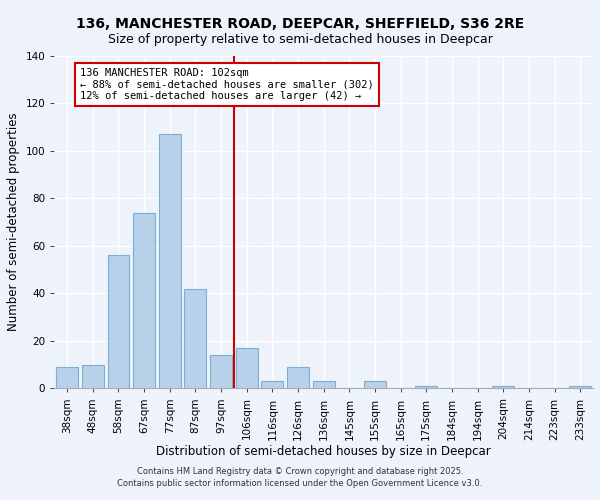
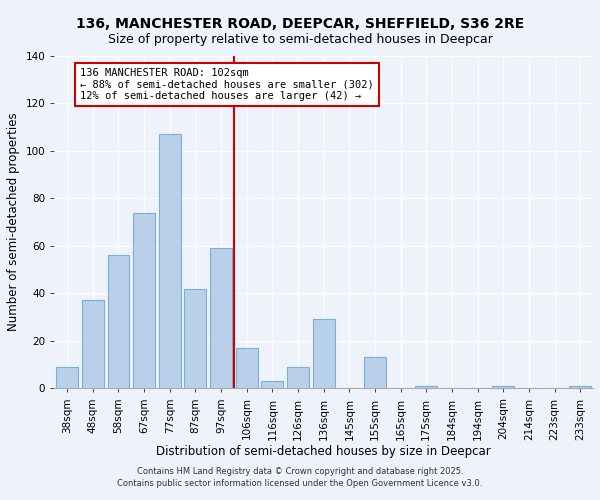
48sqm: 10 -> 37
97sqm: 14 -> 59
136sqm: 3 -> 29
155sqm: 3 -> 13
